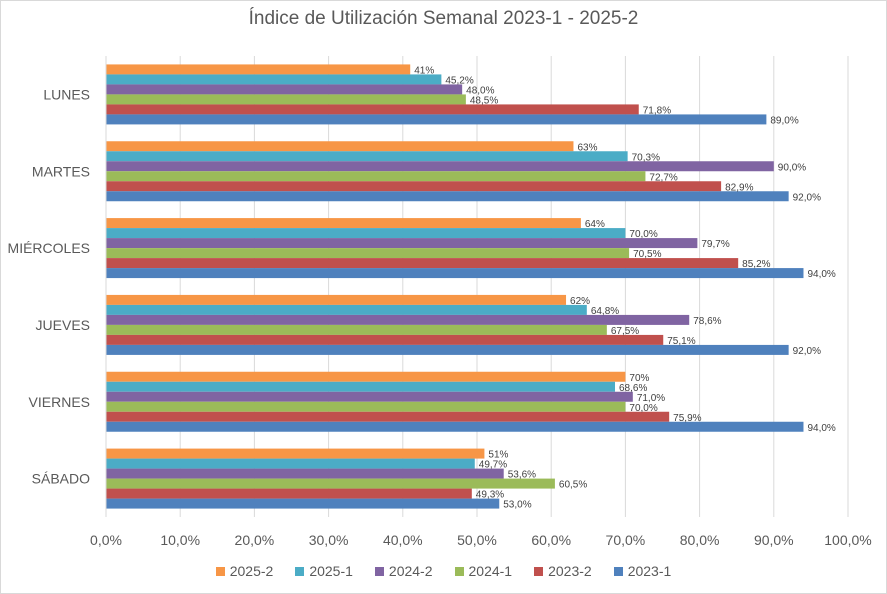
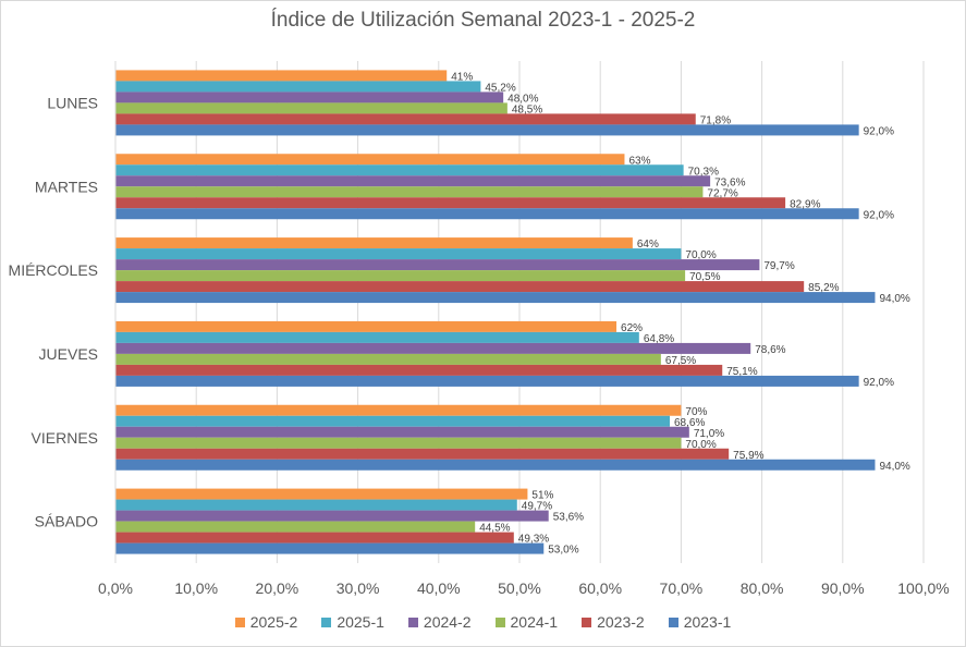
2023-1/LUNES: 89,0% -> 92,0%
2024-2/MARTES: 90,0% -> 73,6%
2024-1/SÁBADO: 60,5% -> 44,5%
